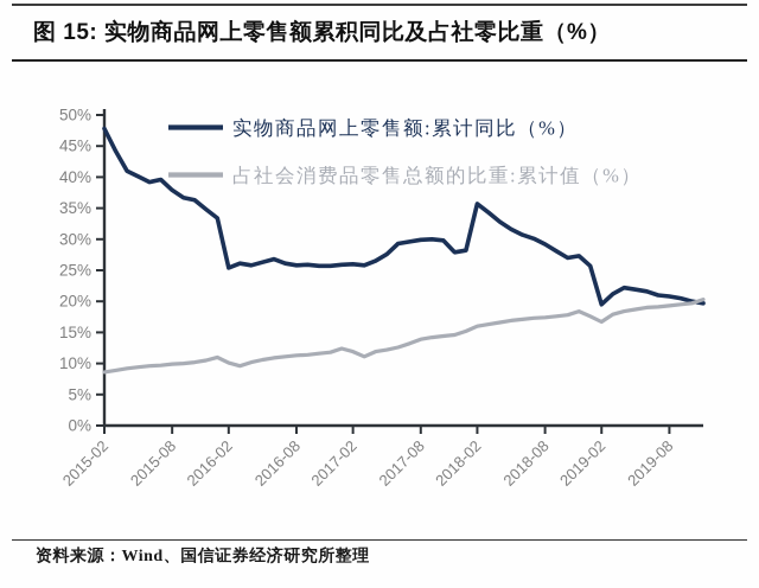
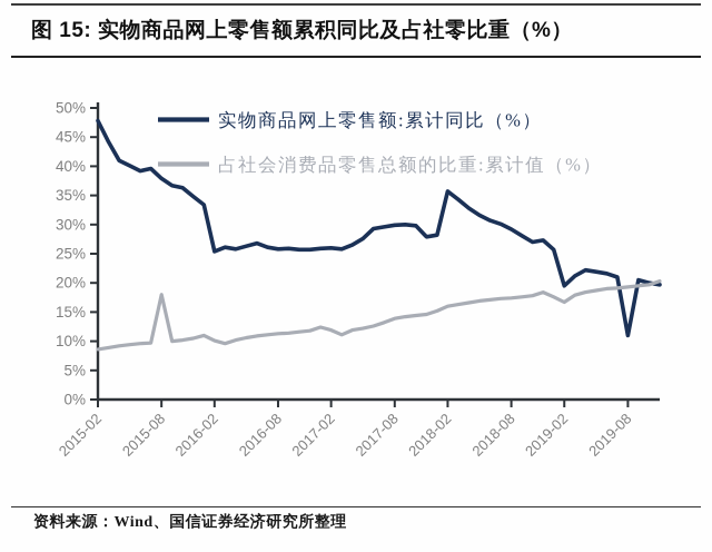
占社会消费品零售总额的比重:累计值（%）/2015-08: 10% -> 18%
实物商品网上零售额:累计同比（%）/2019-08: 21% -> 11%
